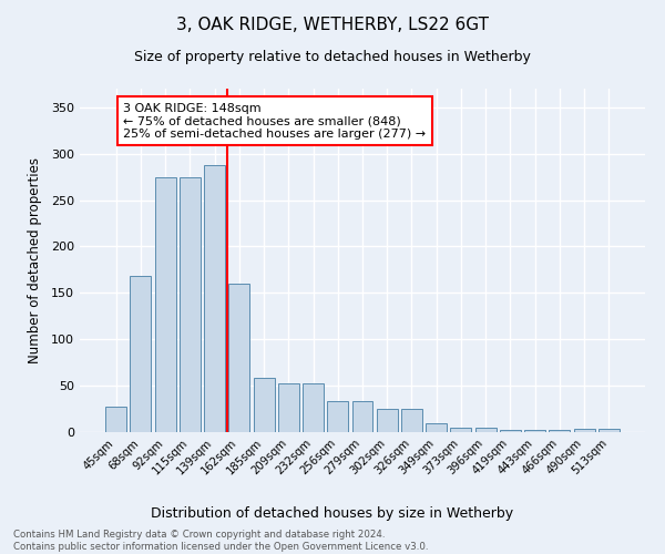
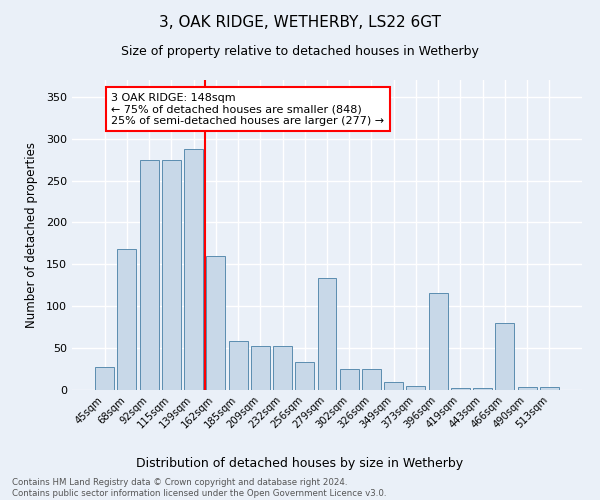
279sqm: 33 -> 134
396sqm: 5 -> 116
466sqm: 2 -> 80
